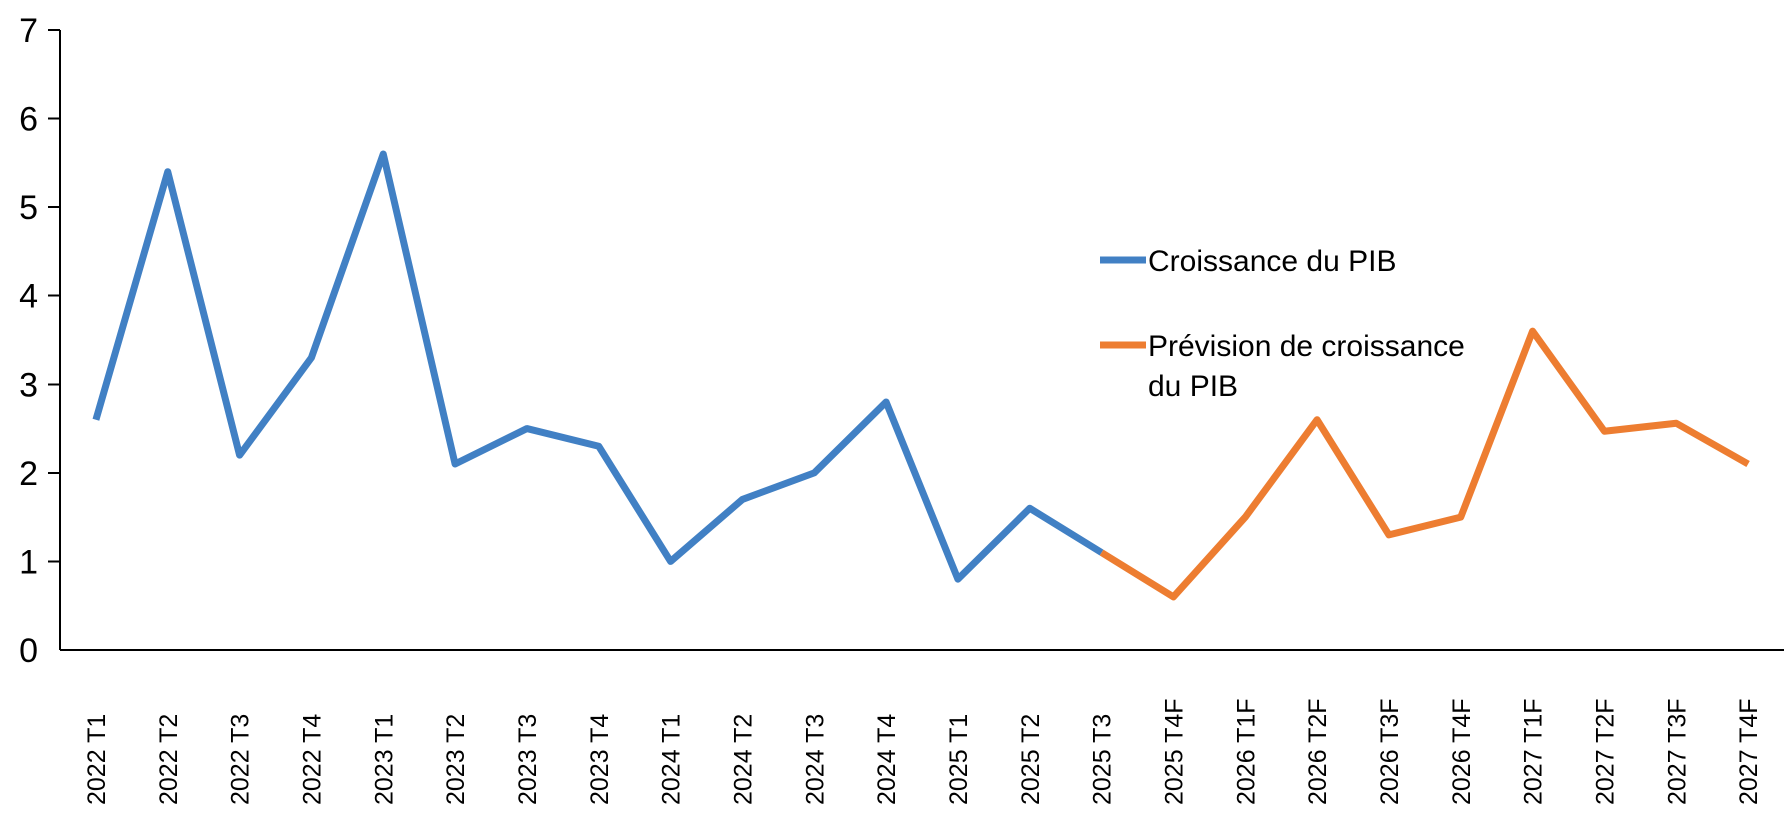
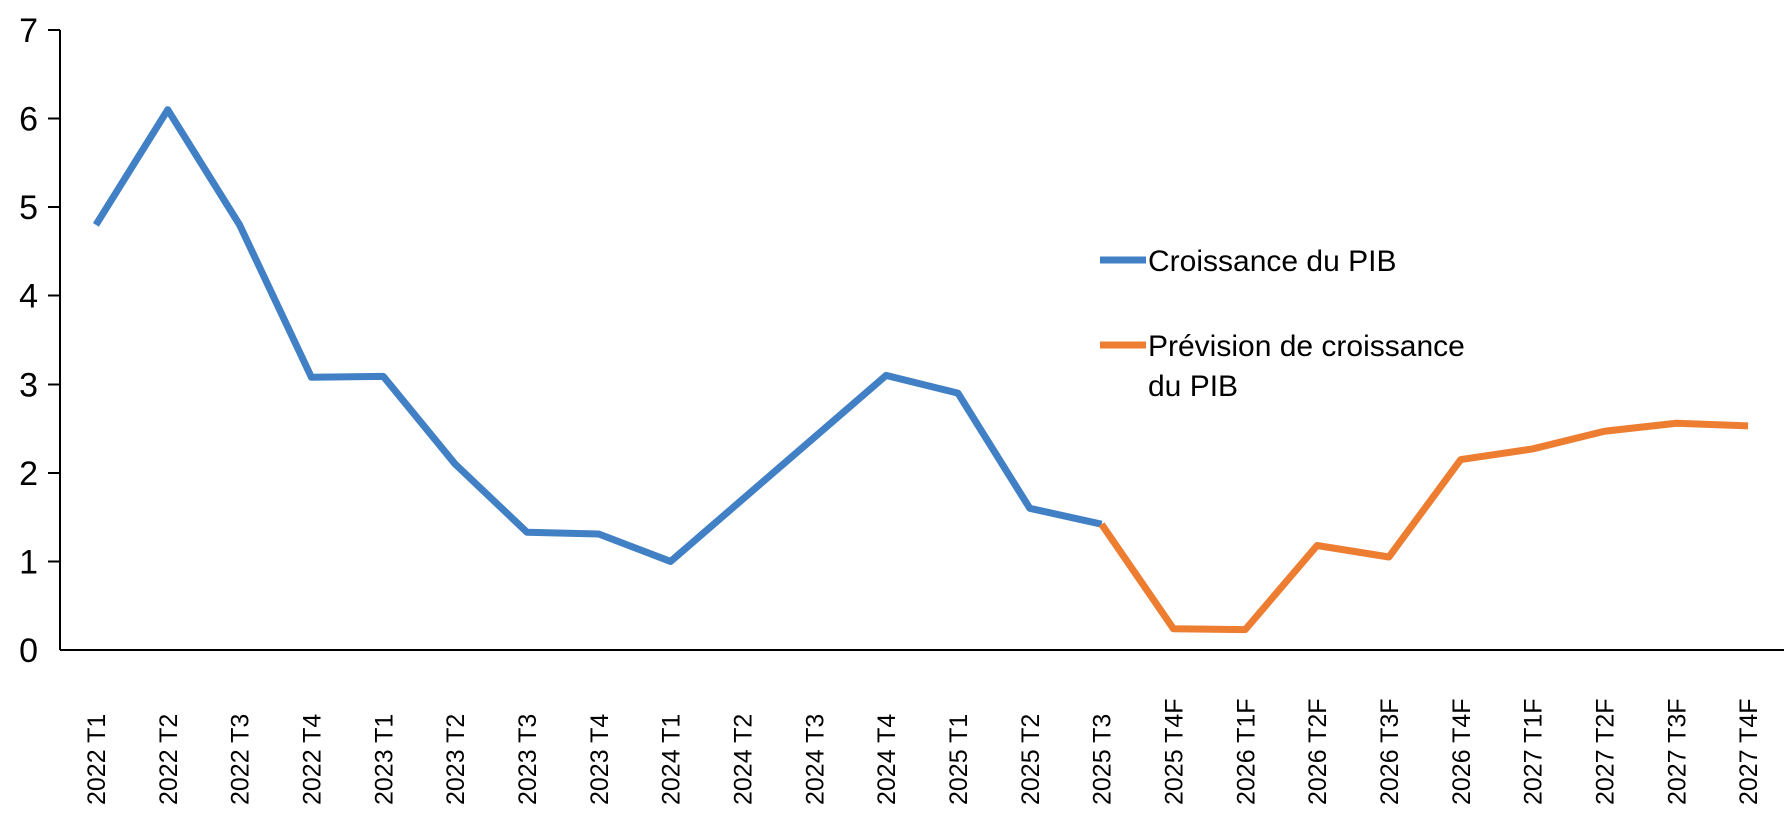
Croissance du PIB/2022 T1: 2.6 -> 4.8
Croissance du PIB/2022 T2: 5.4 -> 6.1
Croissance du PIB/2022 T3: 2.2 -> 4.8
Croissance du PIB/2022 T4: 3.3 -> 3.1
Croissance du PIB/2023 T1: 5.6 -> 3.1
Croissance du PIB/2023 T3: 2.5 -> 1.3
Croissance du PIB/2023 T4: 2.3 -> 1.3
Croissance du PIB/2024 T3: 2.0 -> 2.4
Croissance du PIB/2024 T4: 2.8 -> 3.1
Croissance du PIB/2025 T1: 0.8 -> 2.9
Croissance du PIB/2025 T3: 1.1 -> 1.4
Prévision de croissance du PIB/2025 T3: 1.1 -> 1.4
Prévision de croissance du PIB/2025 T4F: 0.6 -> 0.2
Prévision de croissance du PIB/2026 T1F: 1.5 -> 0.2
Prévision de croissance du PIB/2026 T2F: 2.6 -> 1.2
Prévision de croissance du PIB/2026 T3F: 1.3 -> 1.1
Prévision de croissance du PIB/2026 T4F: 1.5 -> 2.1
Prévision de croissance du PIB/2027 T1F: 3.6 -> 2.3
Prévision de croissance du PIB/2027 T4F: 2.1 -> 2.5
